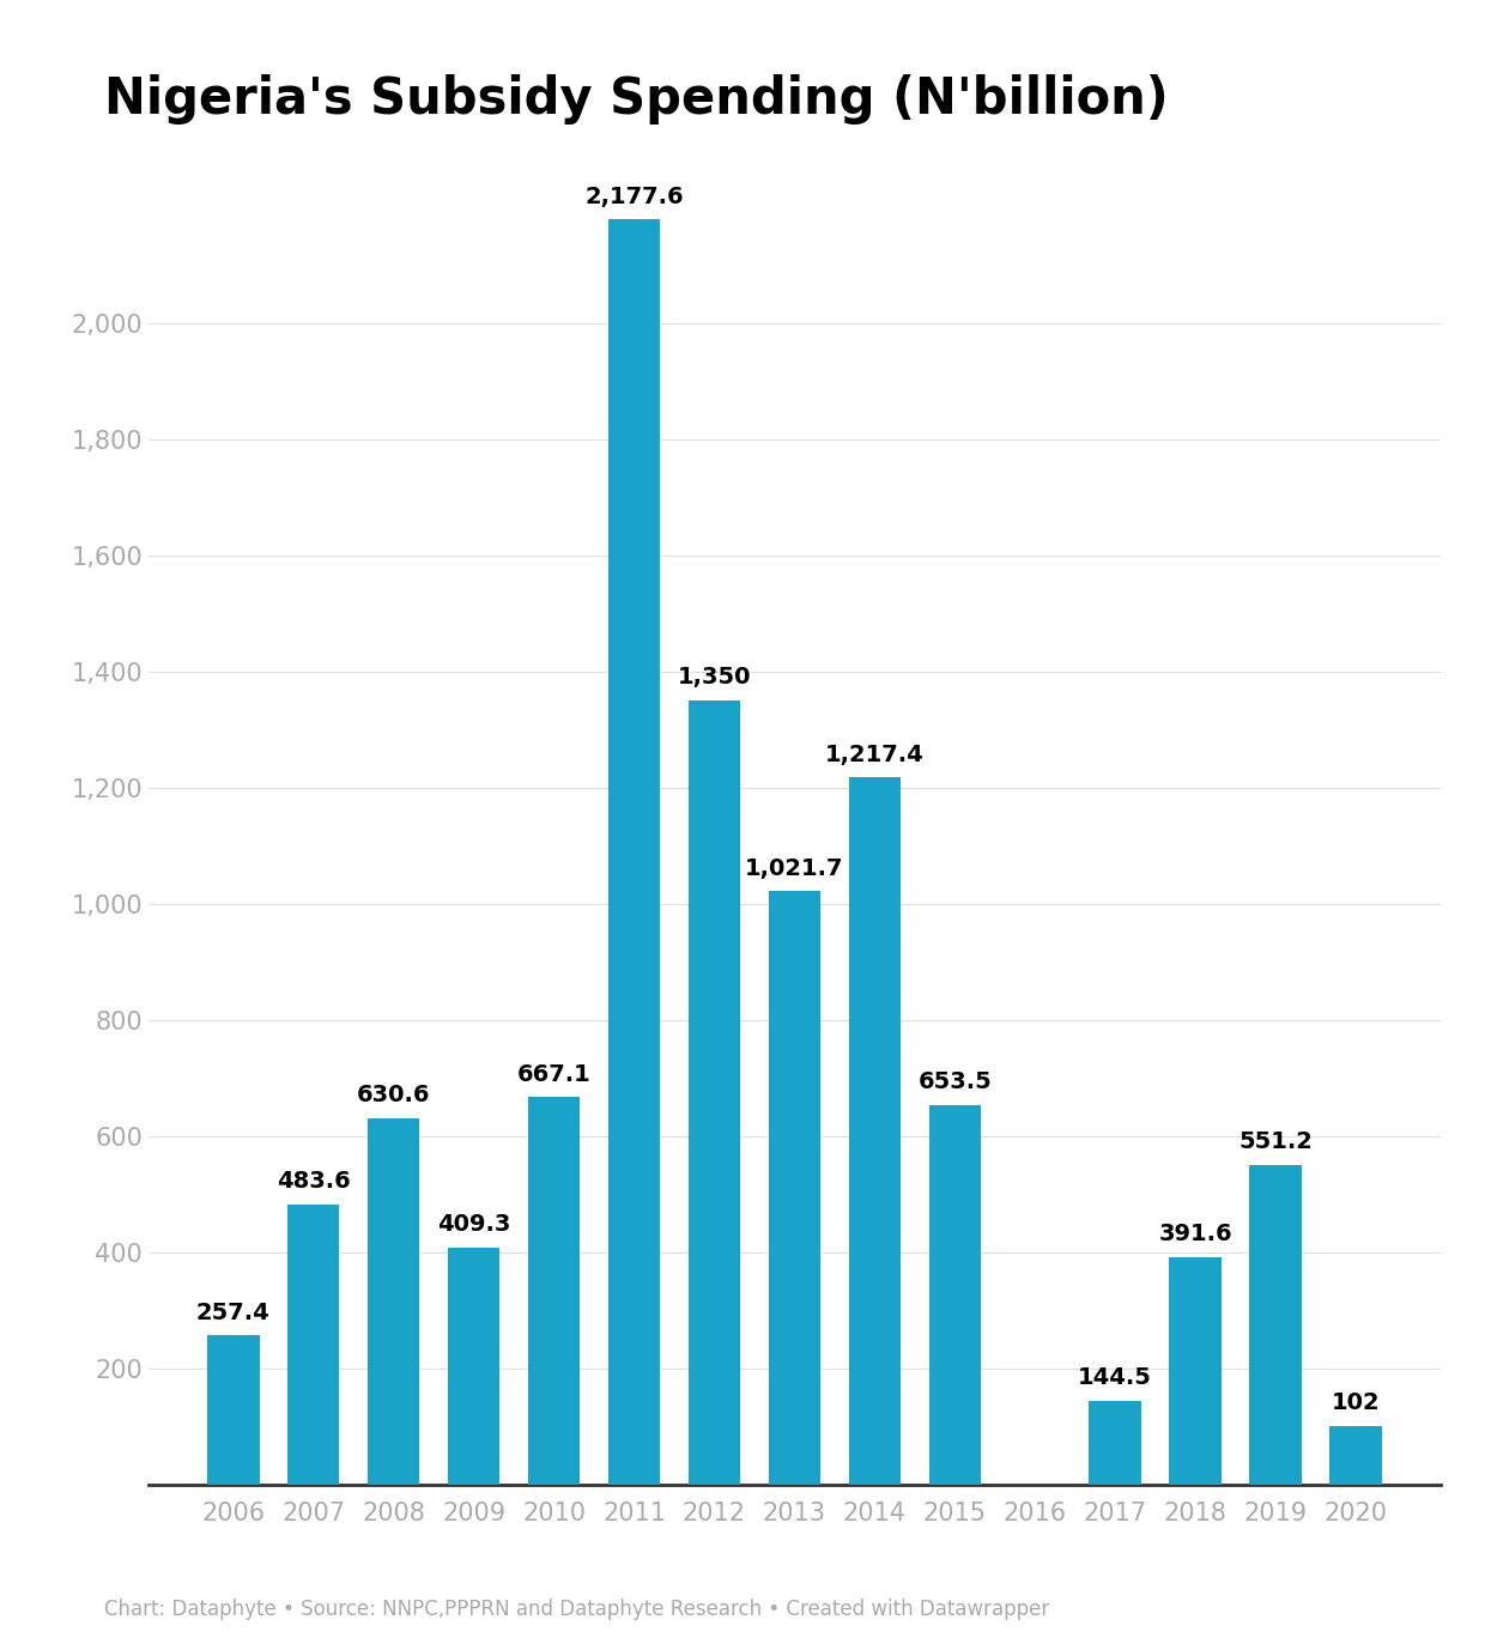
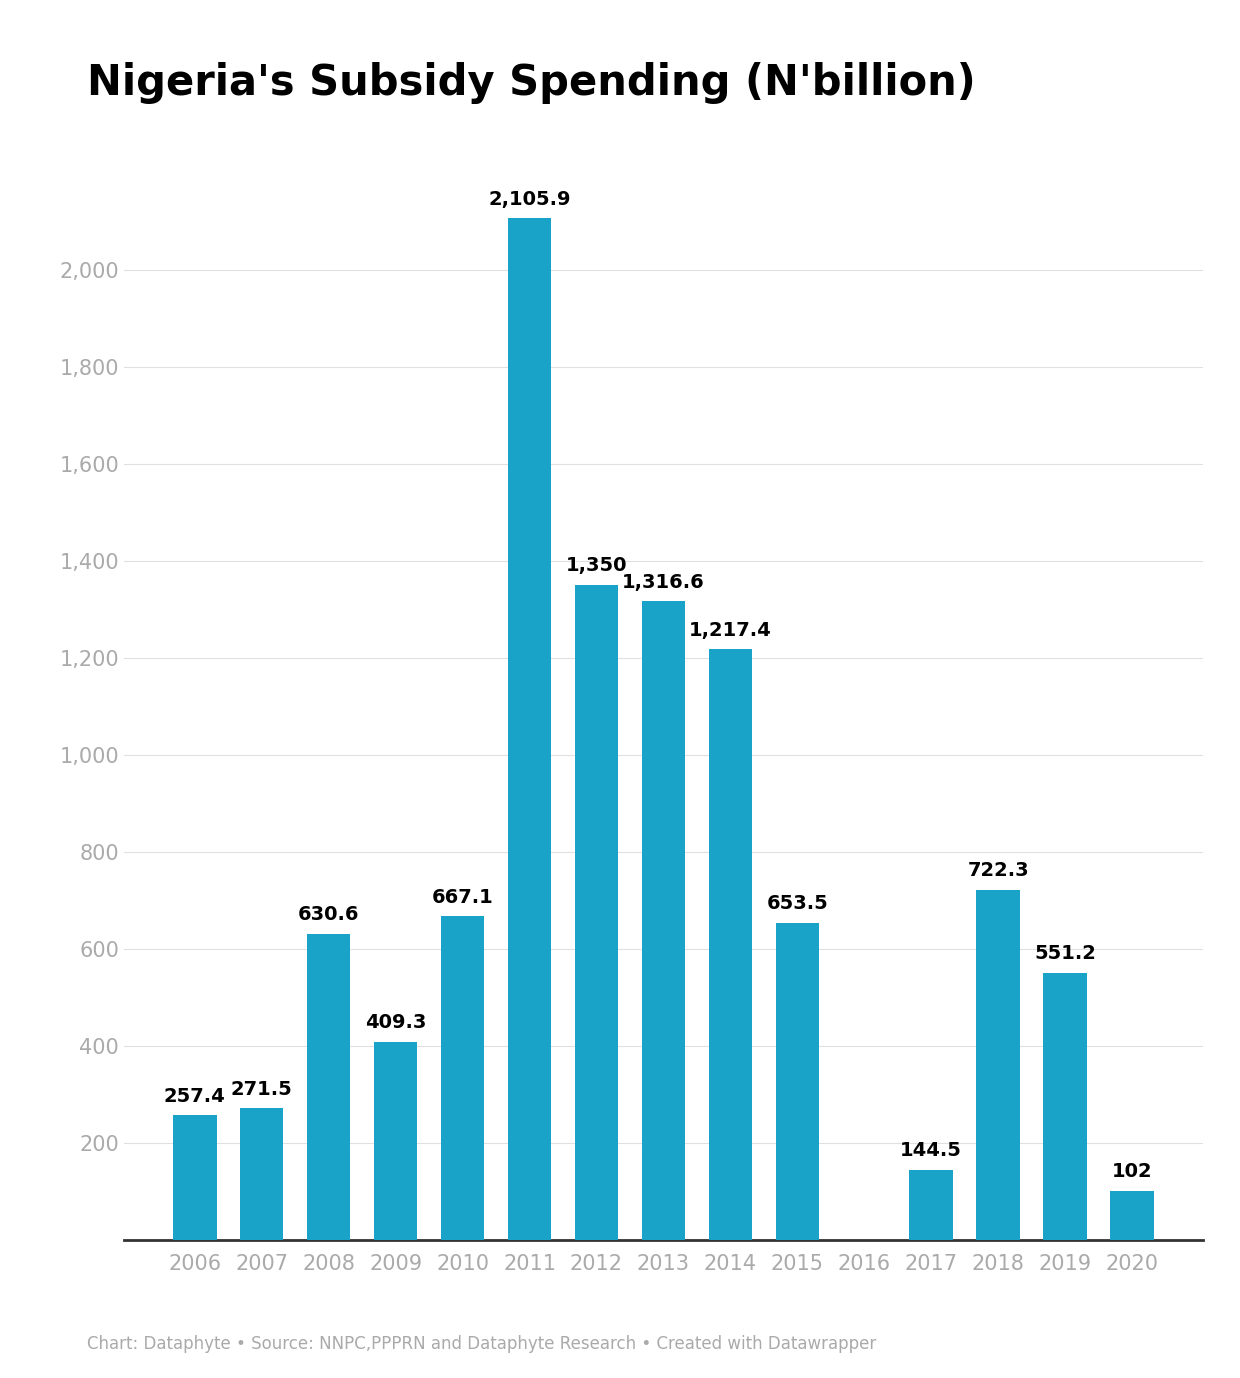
2007: 483.6 -> 271.5
2011: 2,177.6 -> 2,105.9
2013: 1,021.7 -> 1,316.6
2018: 391.6 -> 722.3
